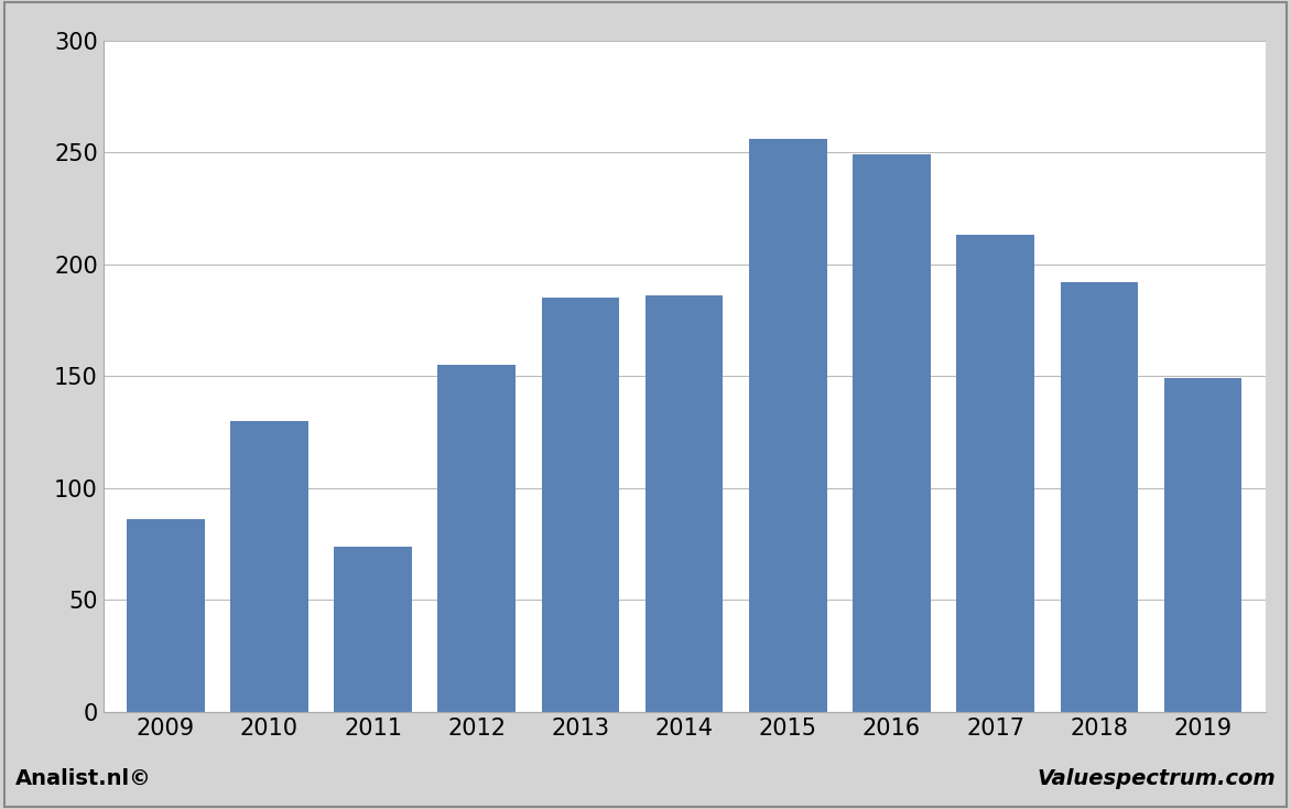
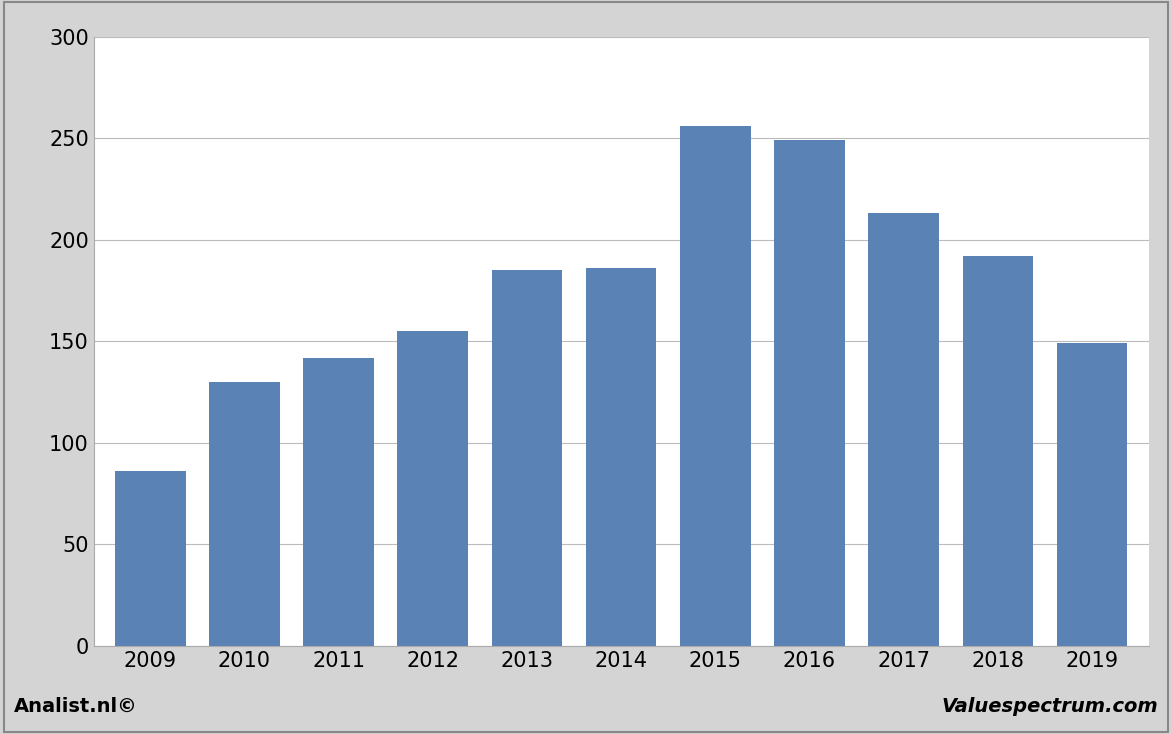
2011: 74 -> 142
